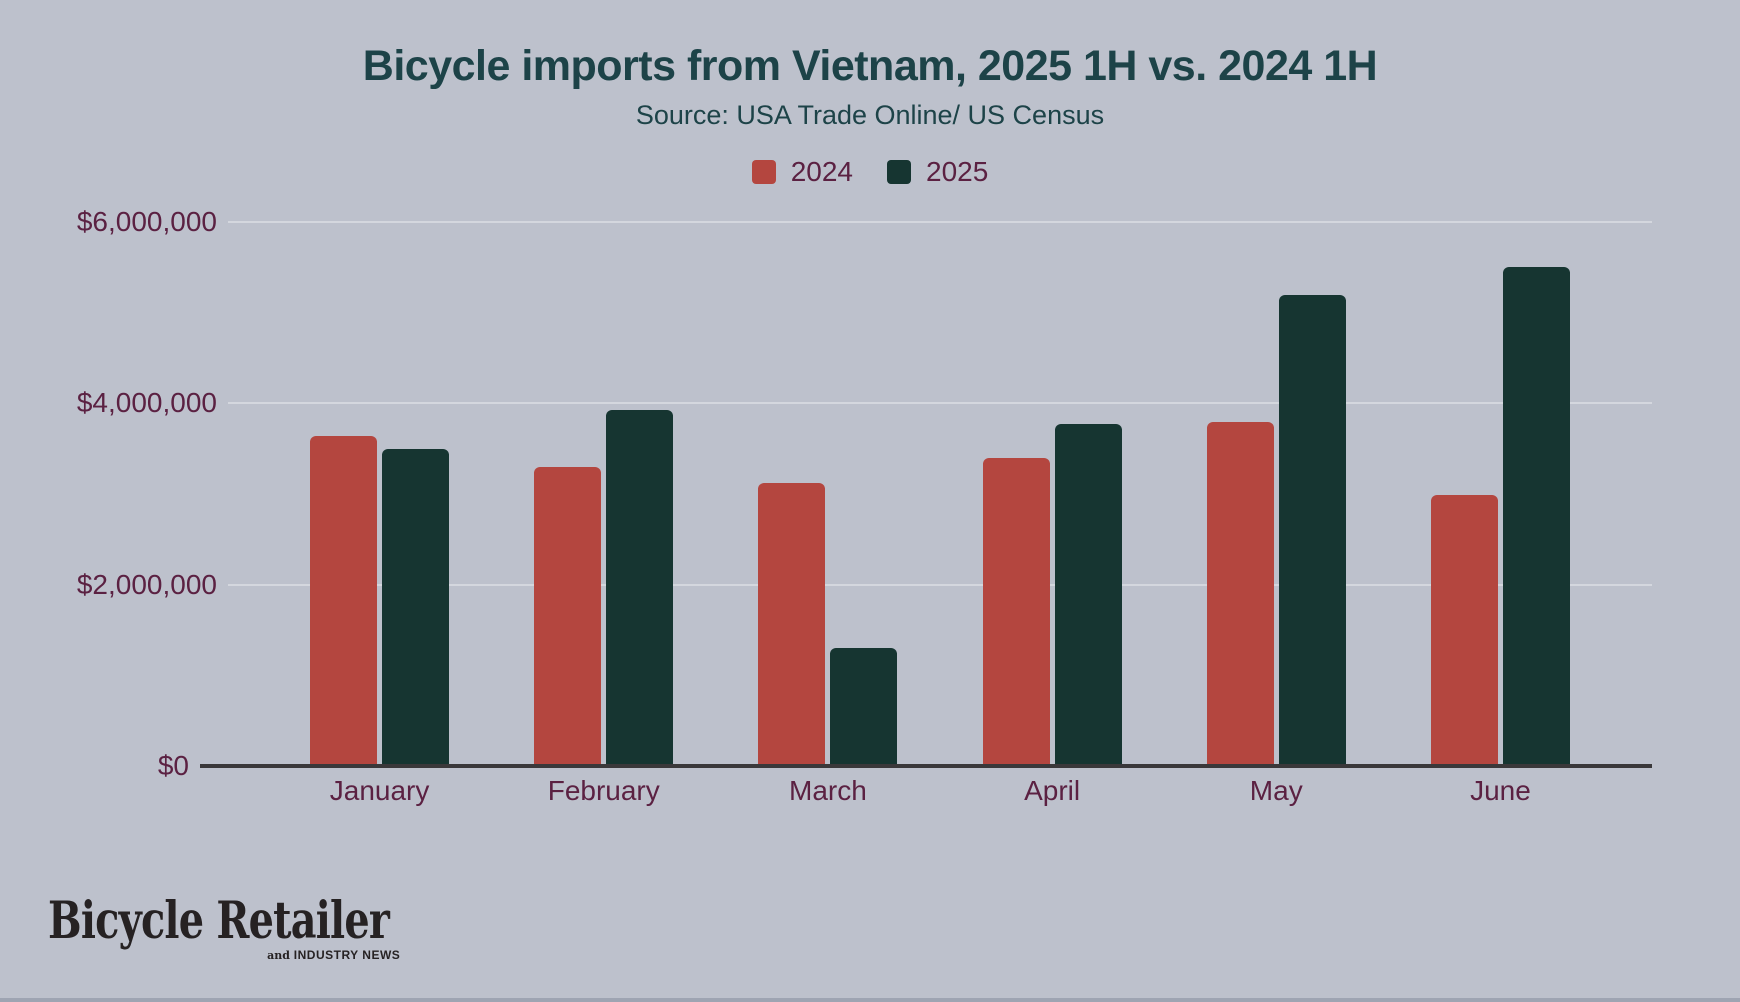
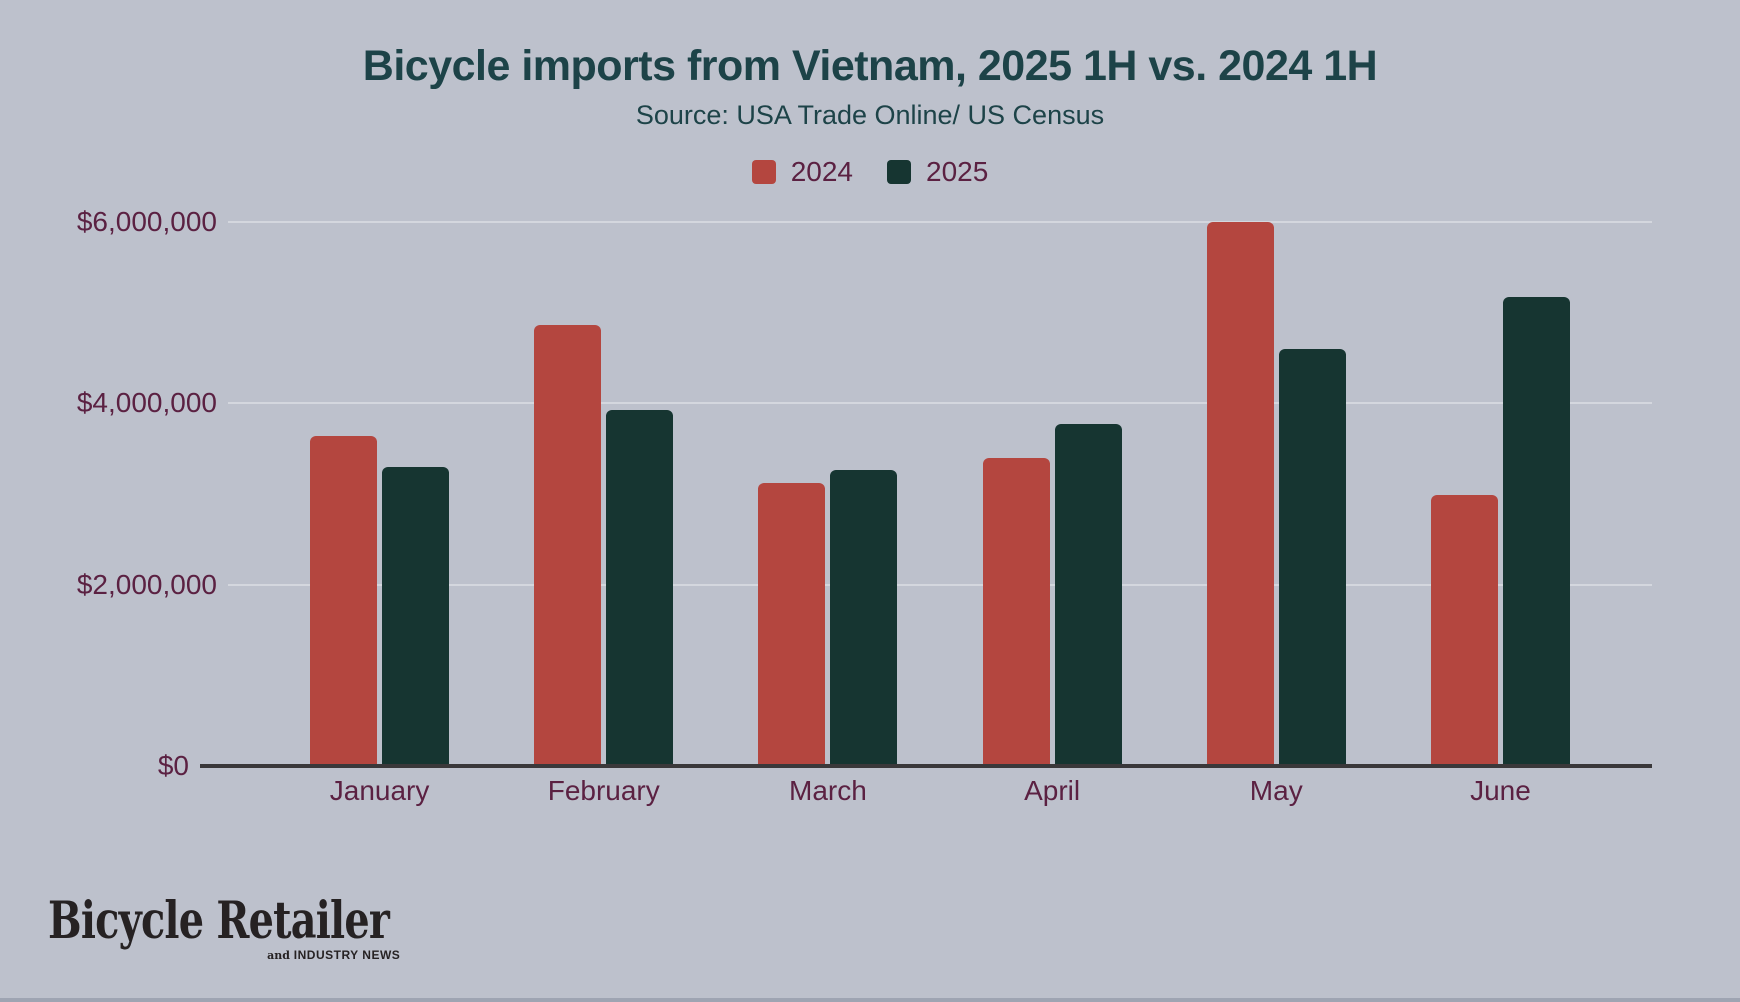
2025/January: $3500000 -> $3300000
2024/February: $3300000 -> $4900000
2025/March: $1300000 -> $3300000
2024/May: $3800000 -> $6000000
2025/May: $5200000 -> $4600000
2025/June: $5500000 -> $5200000
